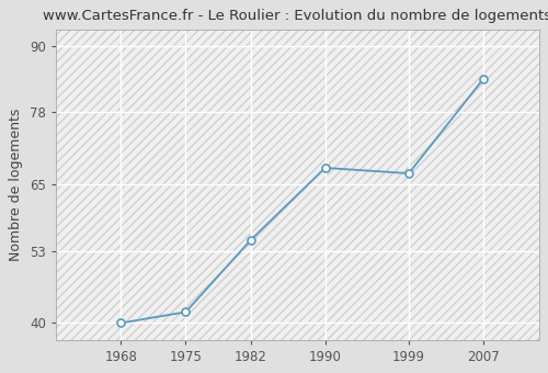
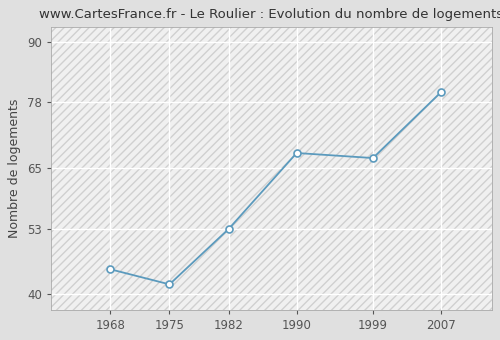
1968: 40 -> 45
1982: 55 -> 53
2007: 84 -> 80
